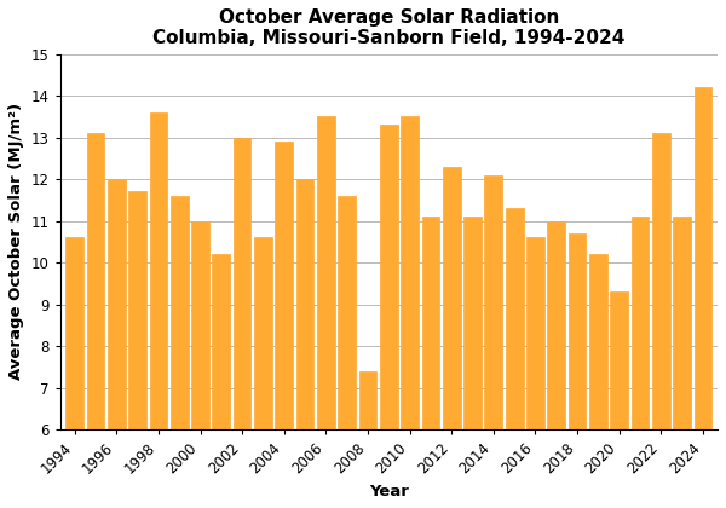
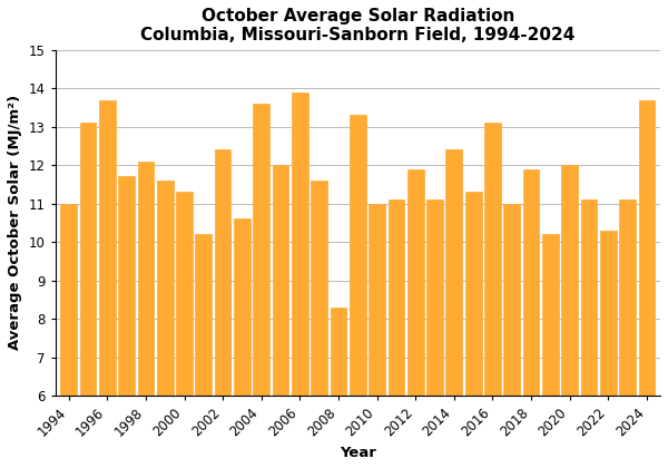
1994: 10.6 -> 11.0
1996: 12.0 -> 13.7
1998: 13.6 -> 12.1
2000: 11.0 -> 11.3
2002: 13.0 -> 12.4
2004: 12.9 -> 13.6
2006: 13.5 -> 13.9
2008: 7.4 -> 8.3
2010: 13.5 -> 11.0
2012: 12.3 -> 11.9
2014: 12.1 -> 12.4
2016: 10.6 -> 13.1
2018: 10.7 -> 11.9
2020: 9.3 -> 12.0
2022: 13.1 -> 10.3
2024: 14.2 -> 13.7
